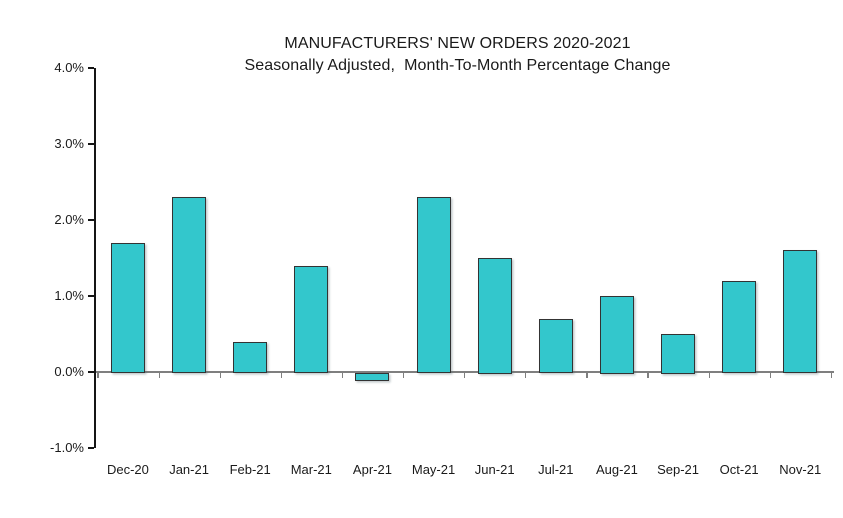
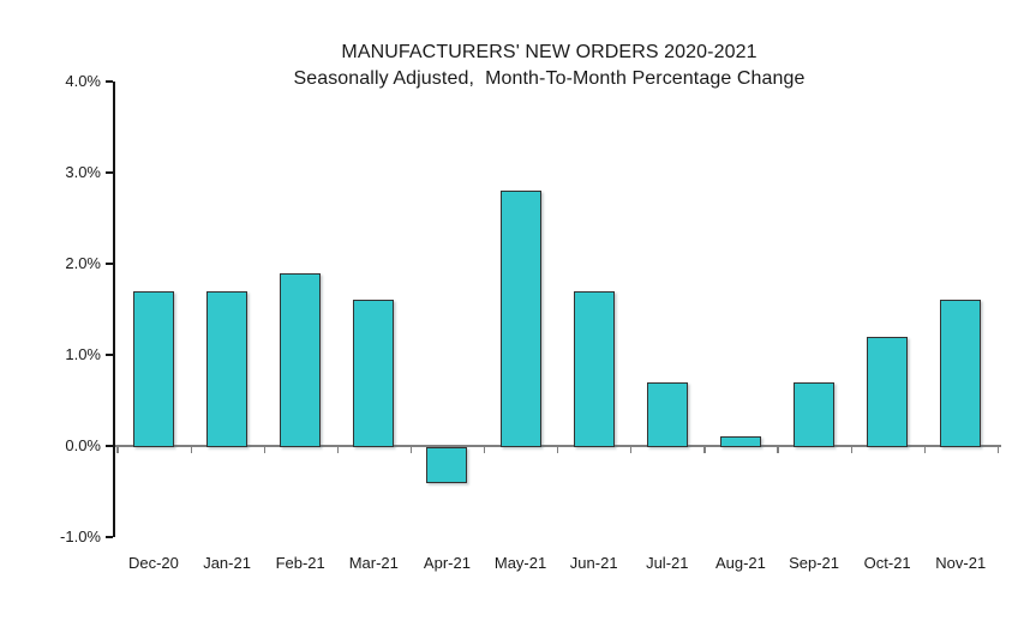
Jan-21: 2.3% -> 1.7%
Feb-21: 0.4% -> 1.9%
Mar-21: 1.4% -> 1.6%
Apr-21: -0.1% -> -0.4%
May-21: 2.3% -> 2.8%
Jun-21: 1.5% -> 1.7%
Aug-21: 1.0% -> 0.1%
Sep-21: 0.5% -> 0.7%
